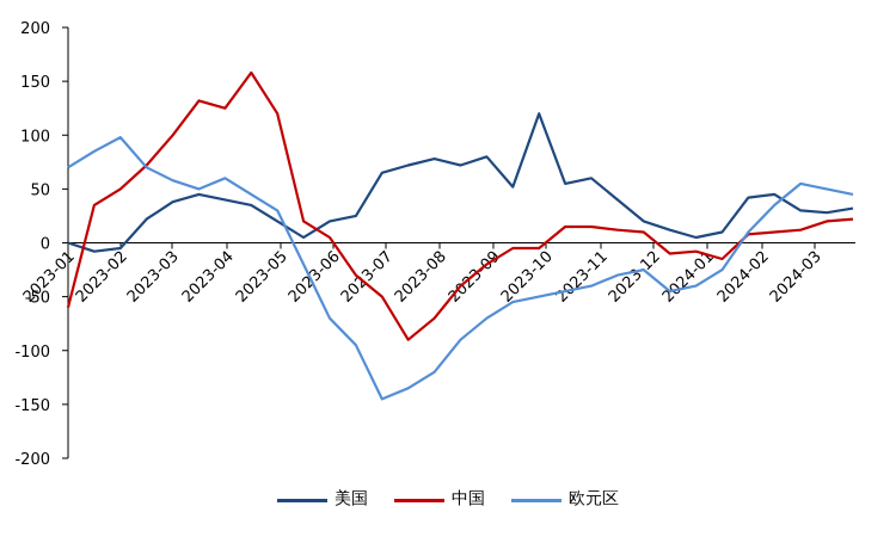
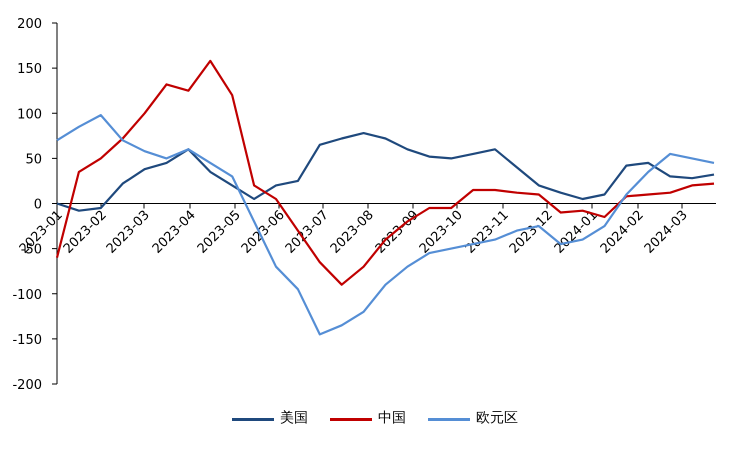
美国/2023-04: 40 -> 60
中国/2023-07: -50 -> -60
美国/2023-09: 80 -> 60
美国/2023-10: 120 -> 50
